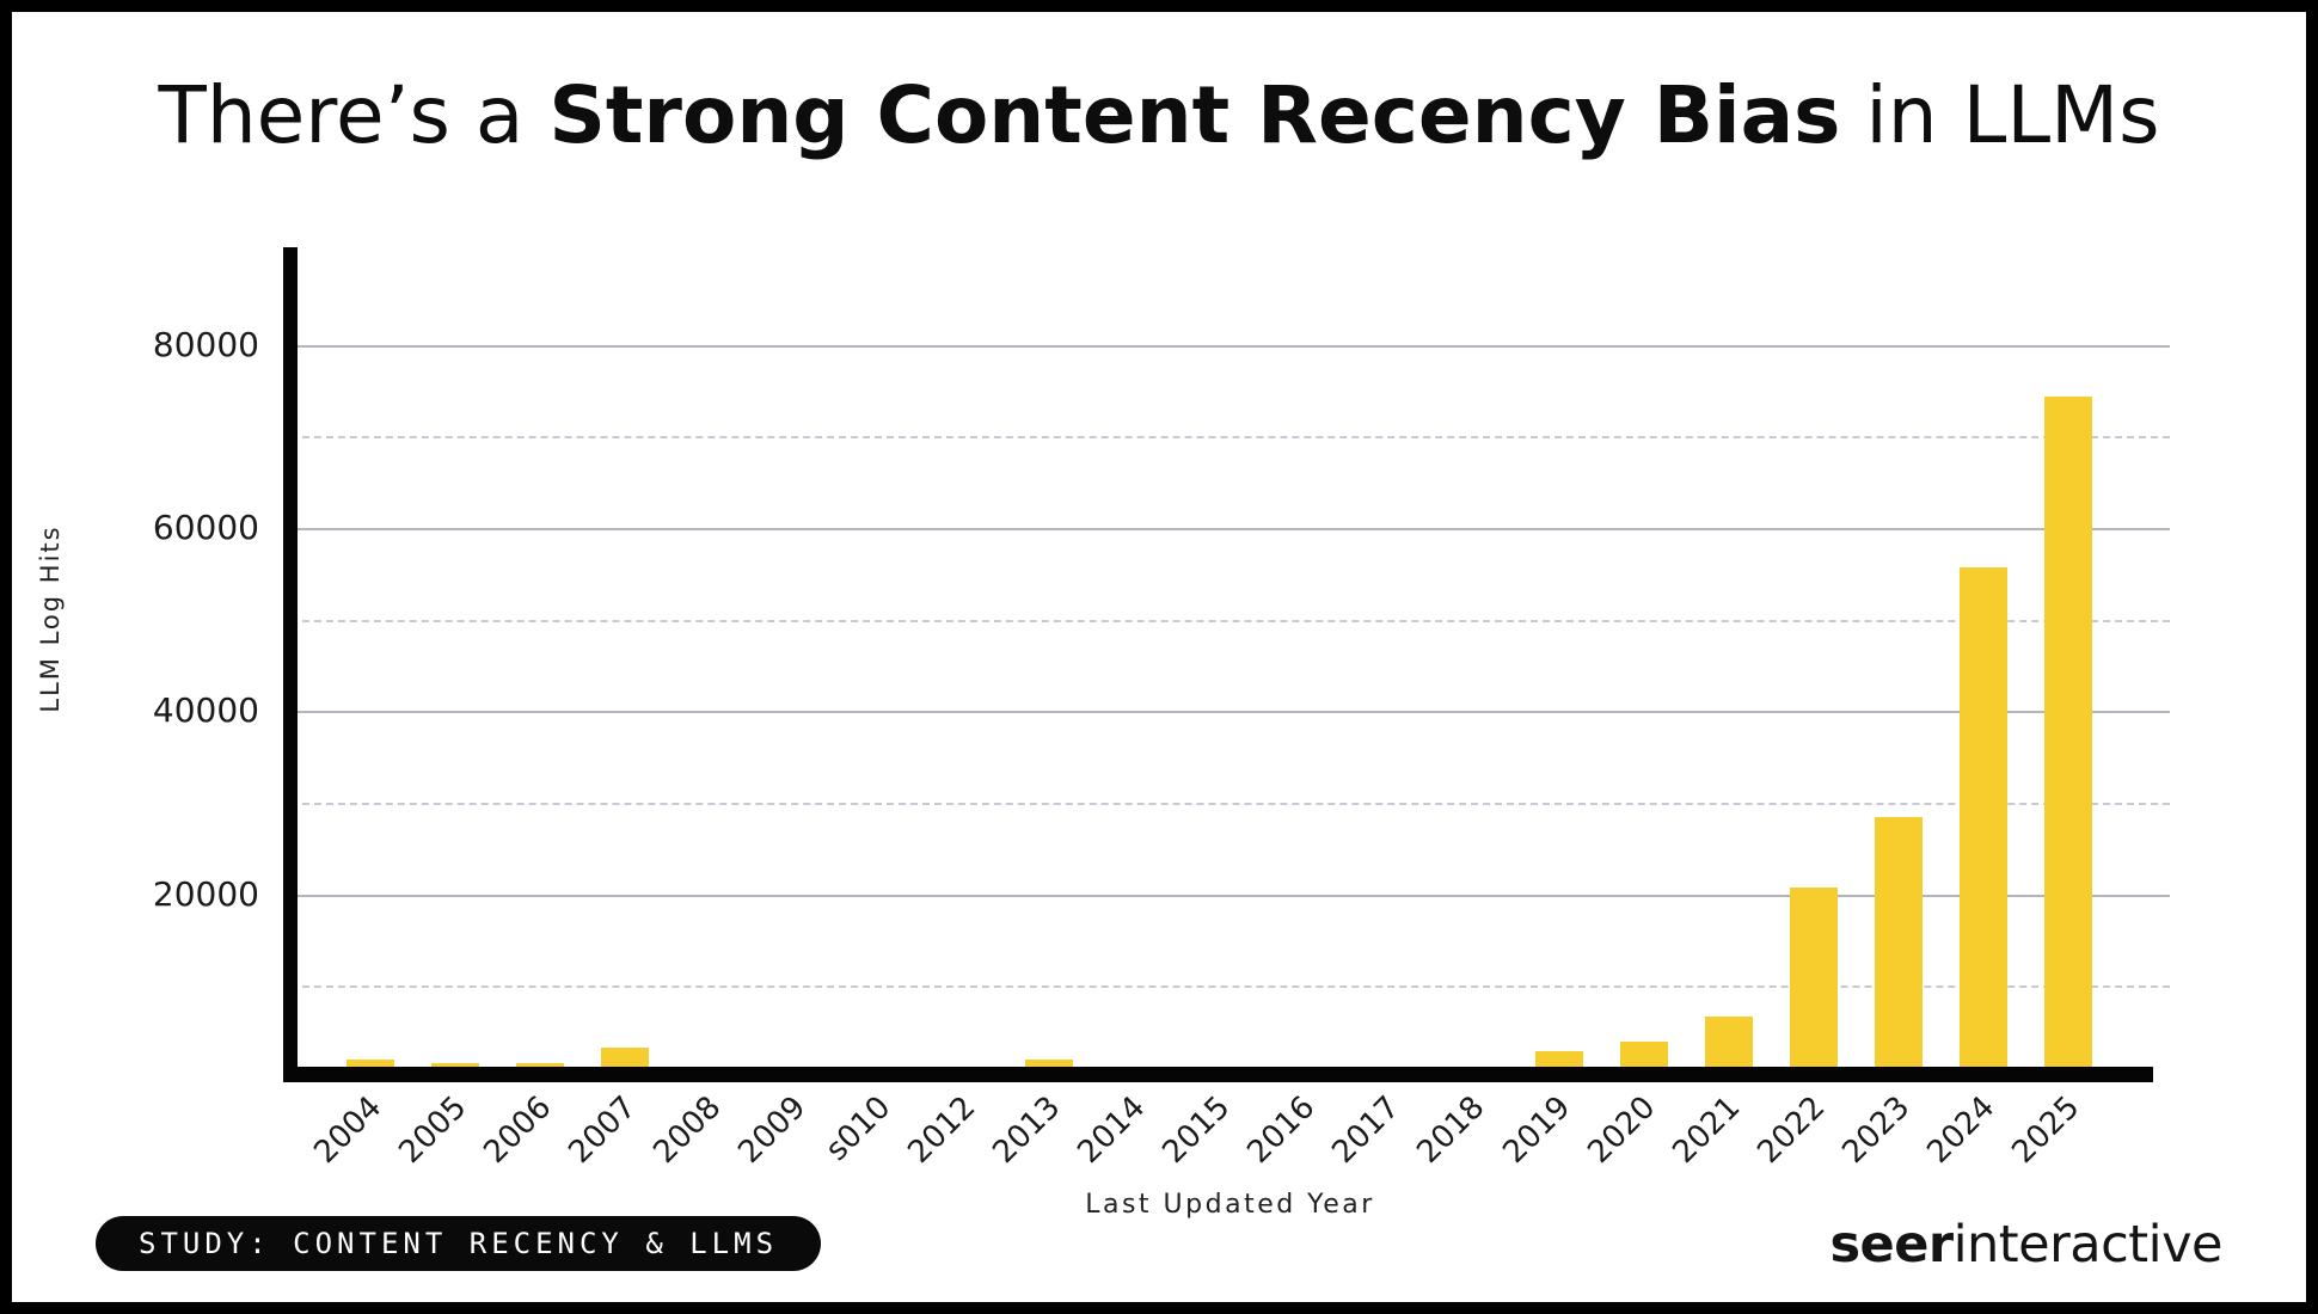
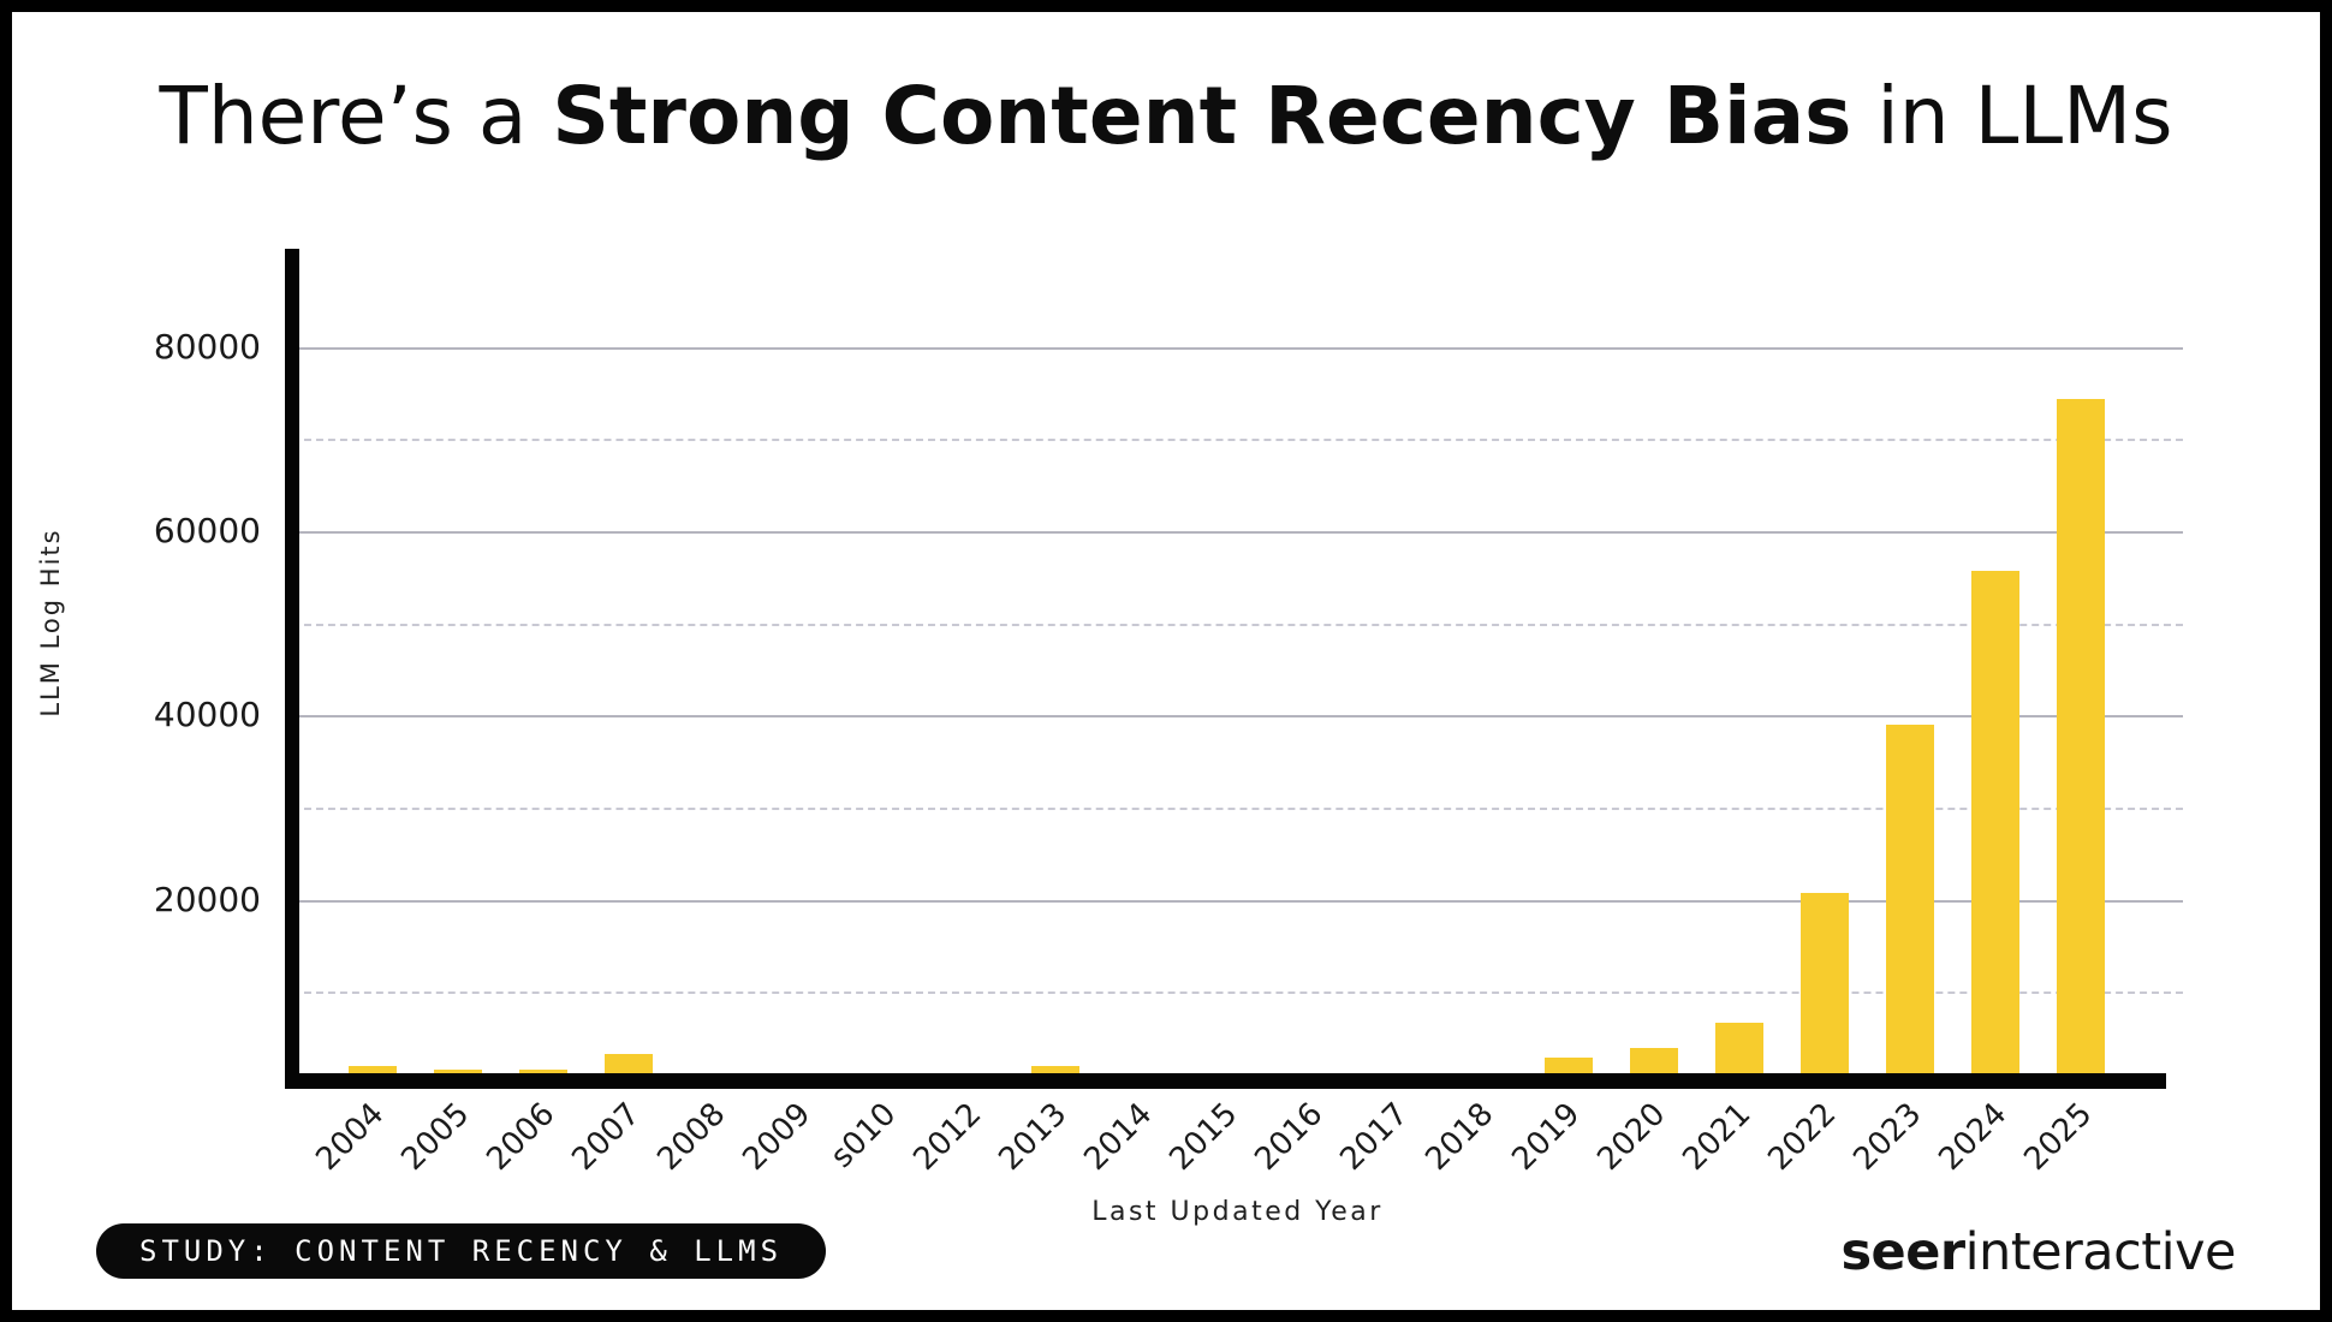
2023: 28000 -> 39000
